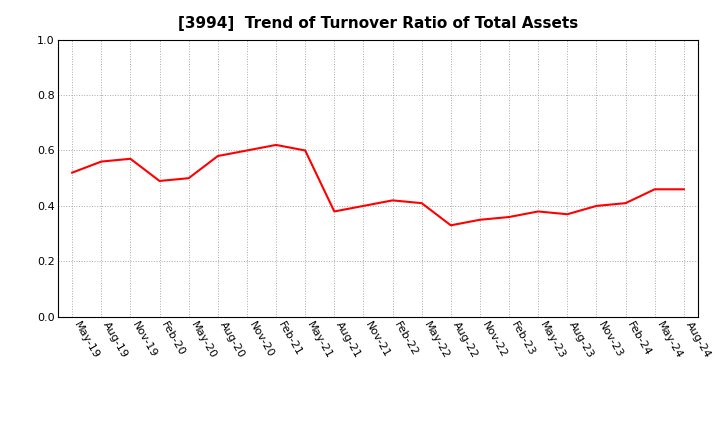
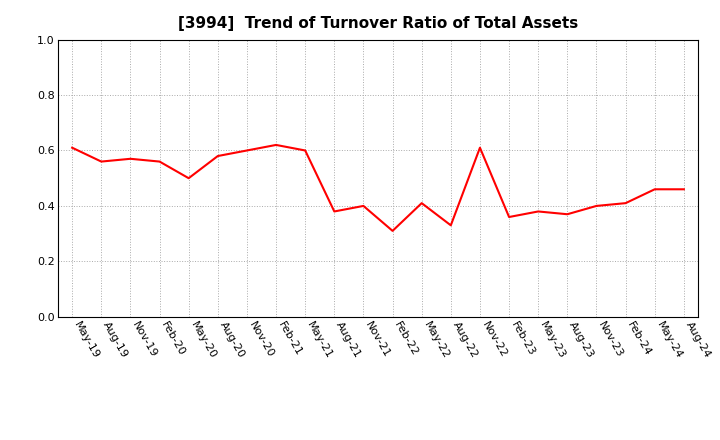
May-19: 0.52 -> 0.61
Feb-20: 0.49 -> 0.56
Feb-22: 0.42 -> 0.31
Nov-22: 0.35 -> 0.61
